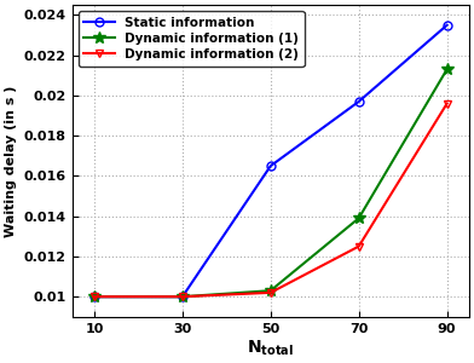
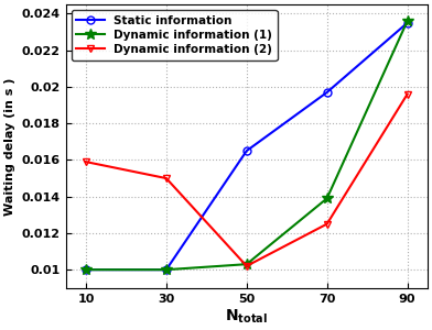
Dynamic information (2)/10: 0.0100 -> 0.0159
Dynamic information (2)/30: 0.0100 -> 0.0150
Dynamic information (1)/90: 0.0213 -> 0.0236
